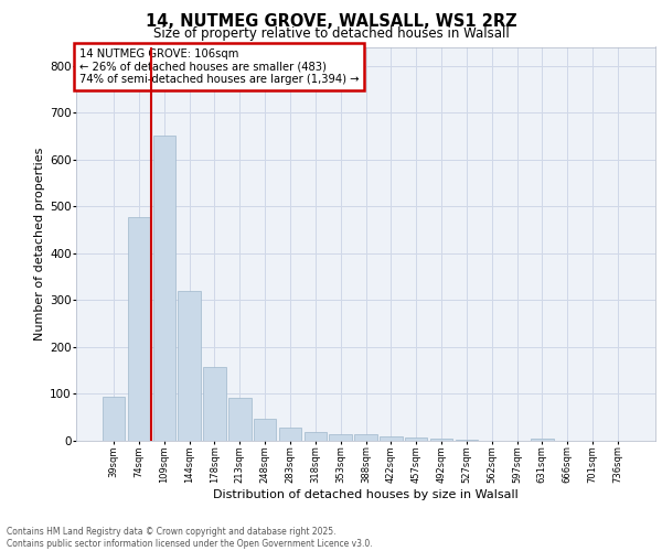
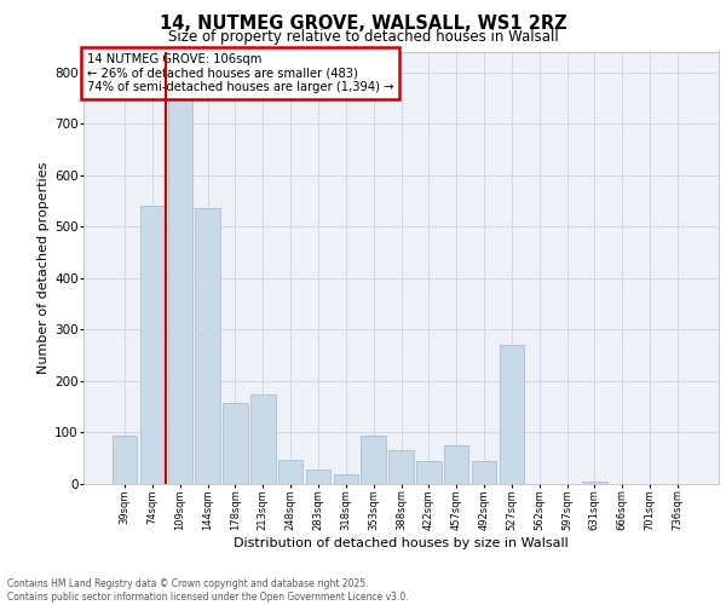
74sqm: 478 -> 540
109sqm: 650 -> 750
144sqm: 320 -> 535
213sqm: 92 -> 175
353sqm: 15 -> 95
388sqm: 13 -> 65
422sqm: 10 -> 45
457sqm: 7 -> 75
492sqm: 5 -> 45
527sqm: 2 -> 270
